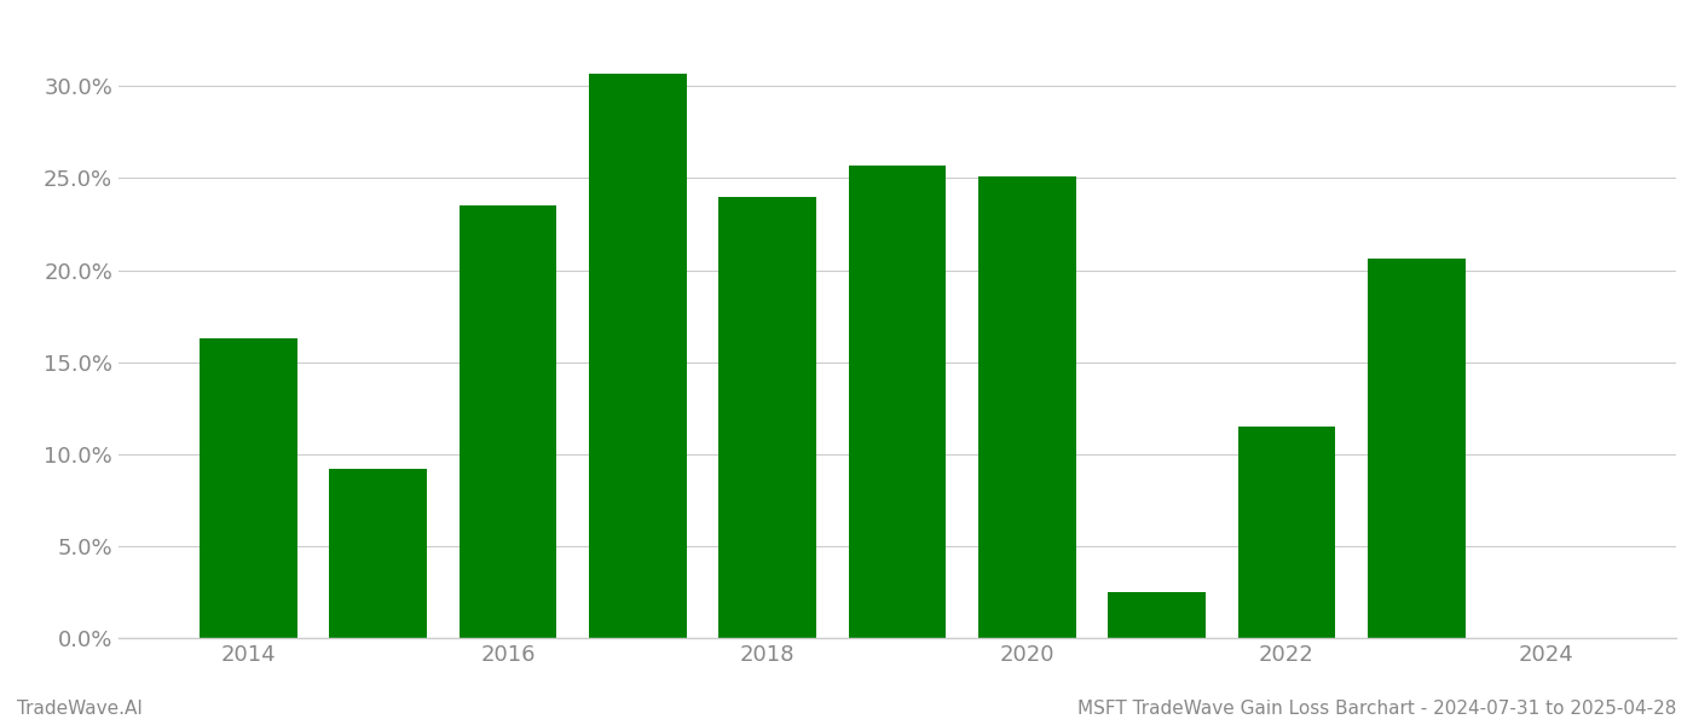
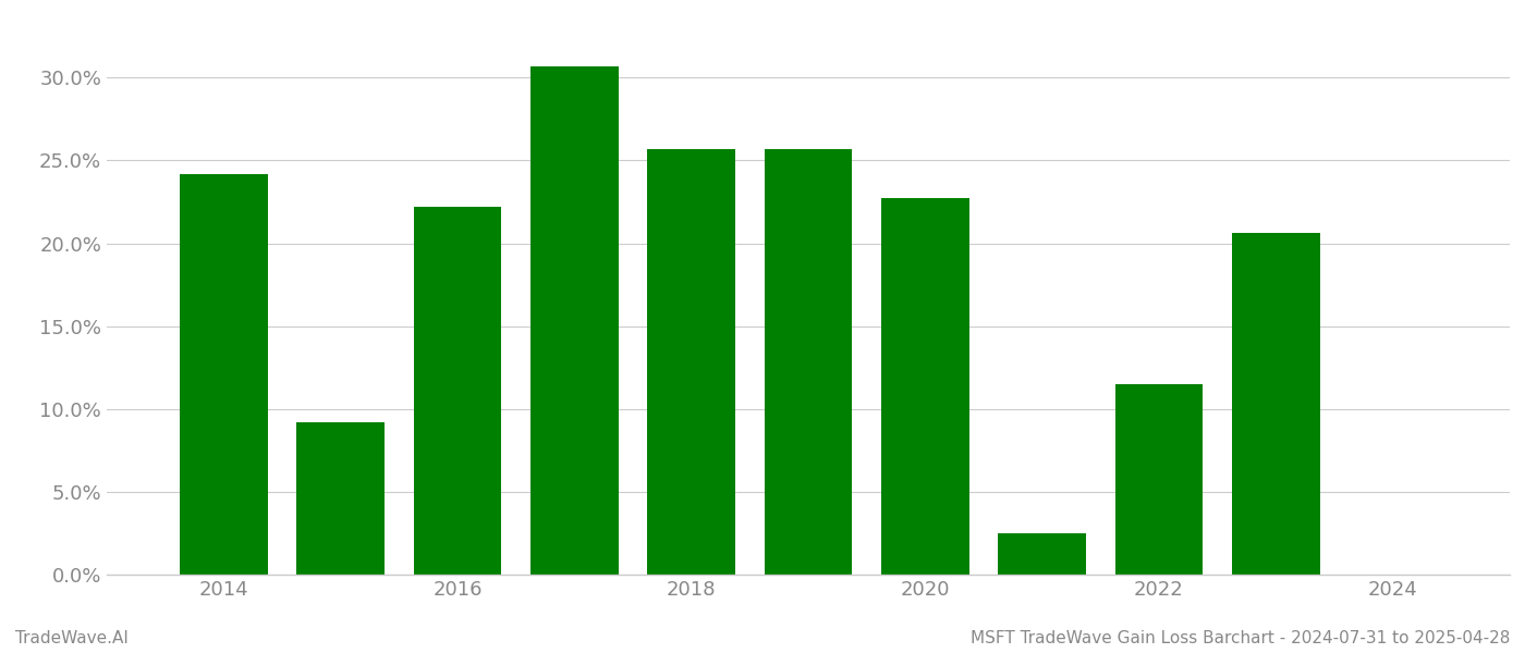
2014: 16.3% -> 24.2%
2016: 23.5% -> 22.2%
2018: 24.0% -> 25.7%
2020: 25.1% -> 22.7%
